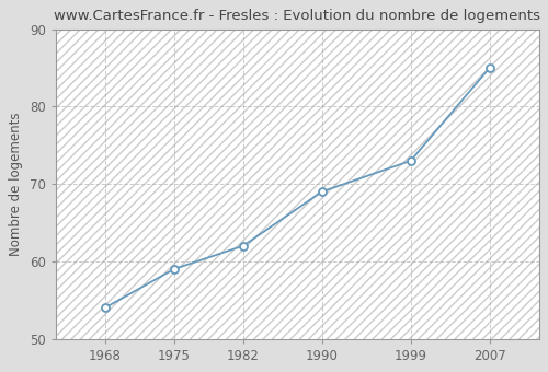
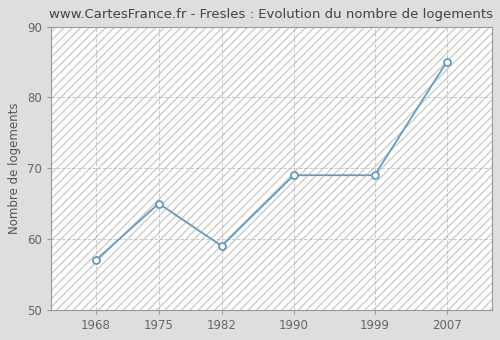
1968: 54 -> 57
1975: 59 -> 65
1982: 62 -> 59
1999: 73 -> 69
